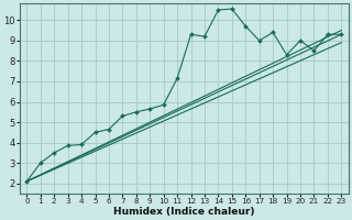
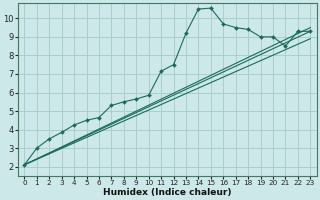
4: 3.9 -> 4.2
12: 9.3 -> 7.5
17: 9.0 -> 9.5
19: 8.3 -> 9.0
